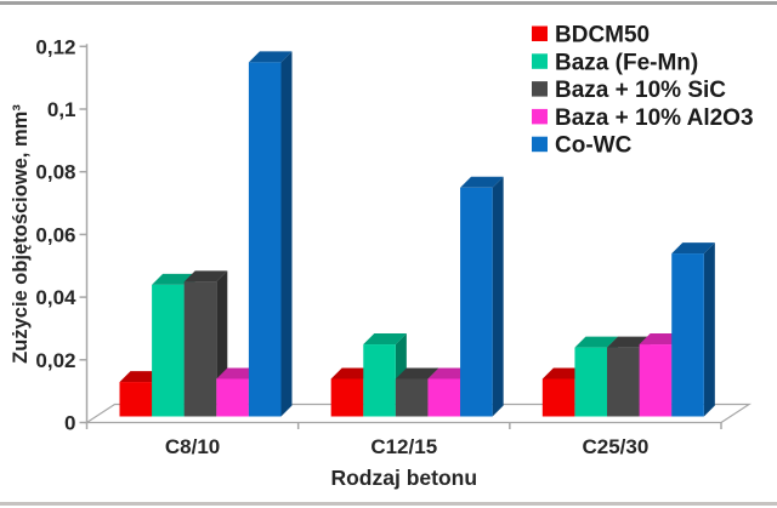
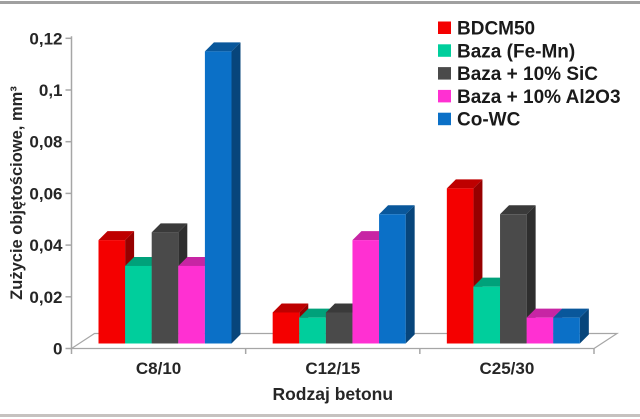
BDCM50/C8/10: 0,01 -> 0,04
Baza (Fe-Mn)/C8/10: 0,04 -> 0,03
Baza + 10% Al2O3/C8/10: 0,01 -> 0,03
Baza (Fe-Mn)/C12/15: 0,02 -> 0,01
Baza + 10% Al2O3/C12/15: 0,01 -> 0,04
Co-WC/C12/15: 0,07 -> 0,05
BDCM50/C25/30: 0,01 -> 0,06
Baza + 10% SiC/C25/30: 0,02 -> 0,05
Baza + 10% Al2O3/C25/30: 0,02 -> 0,01
Co-WC/C25/30: 0,05 -> 0,01
